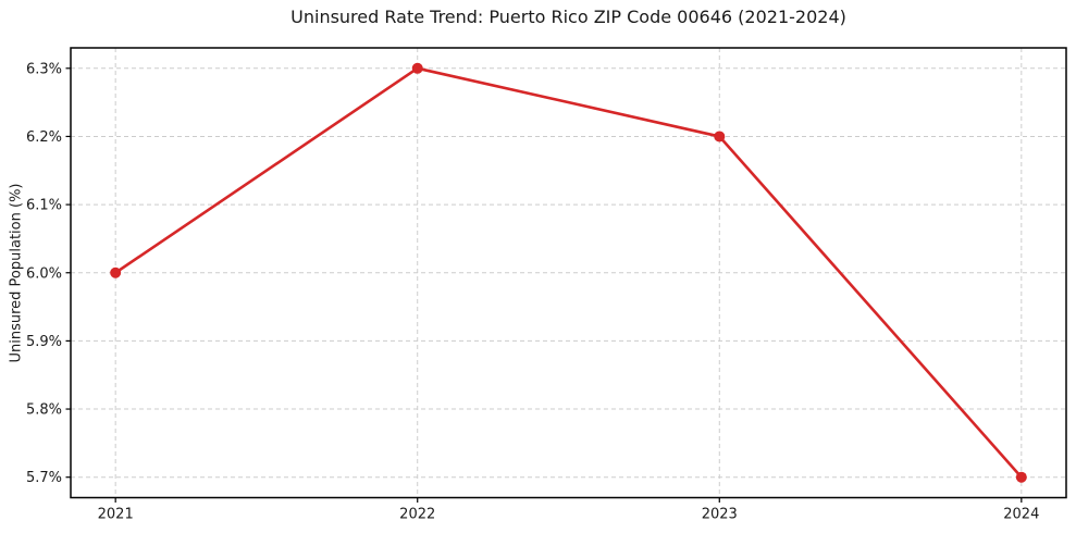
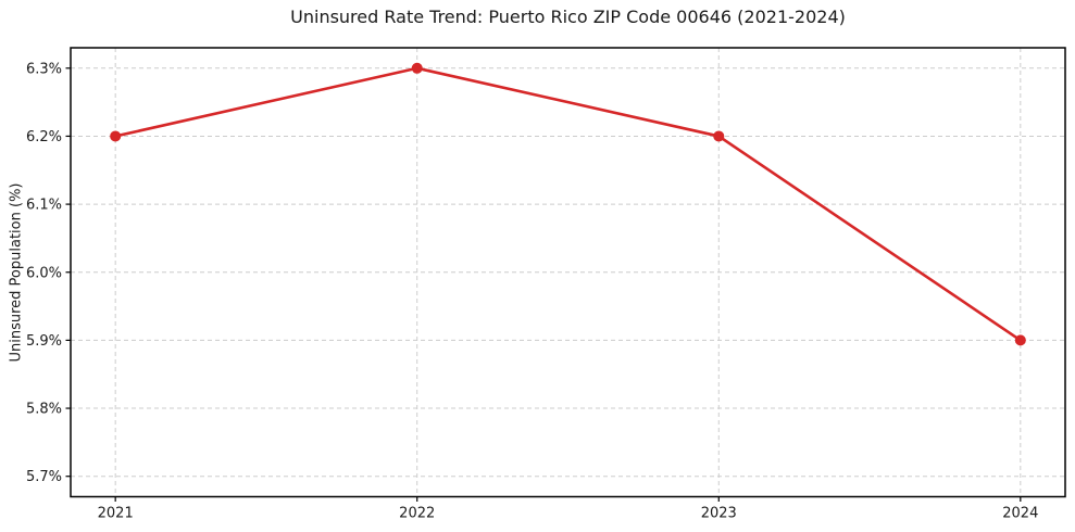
2021: 6.0% -> 6.2%
2024: 5.7% -> 5.9%
